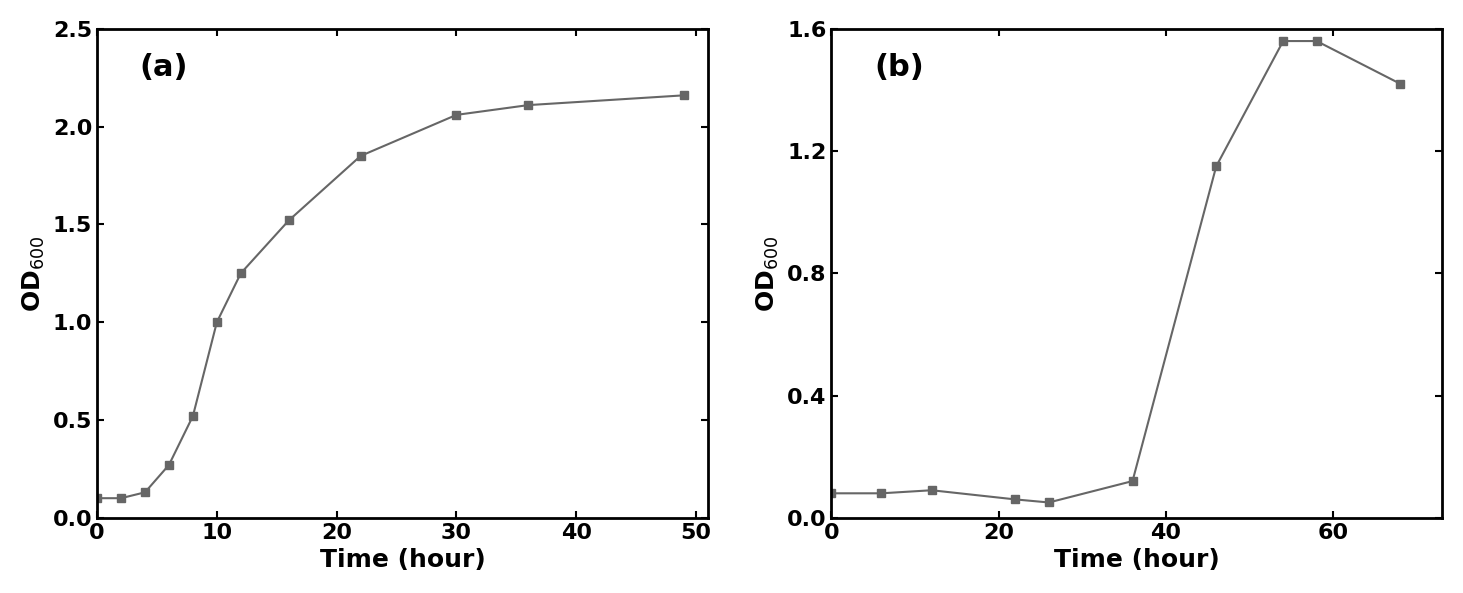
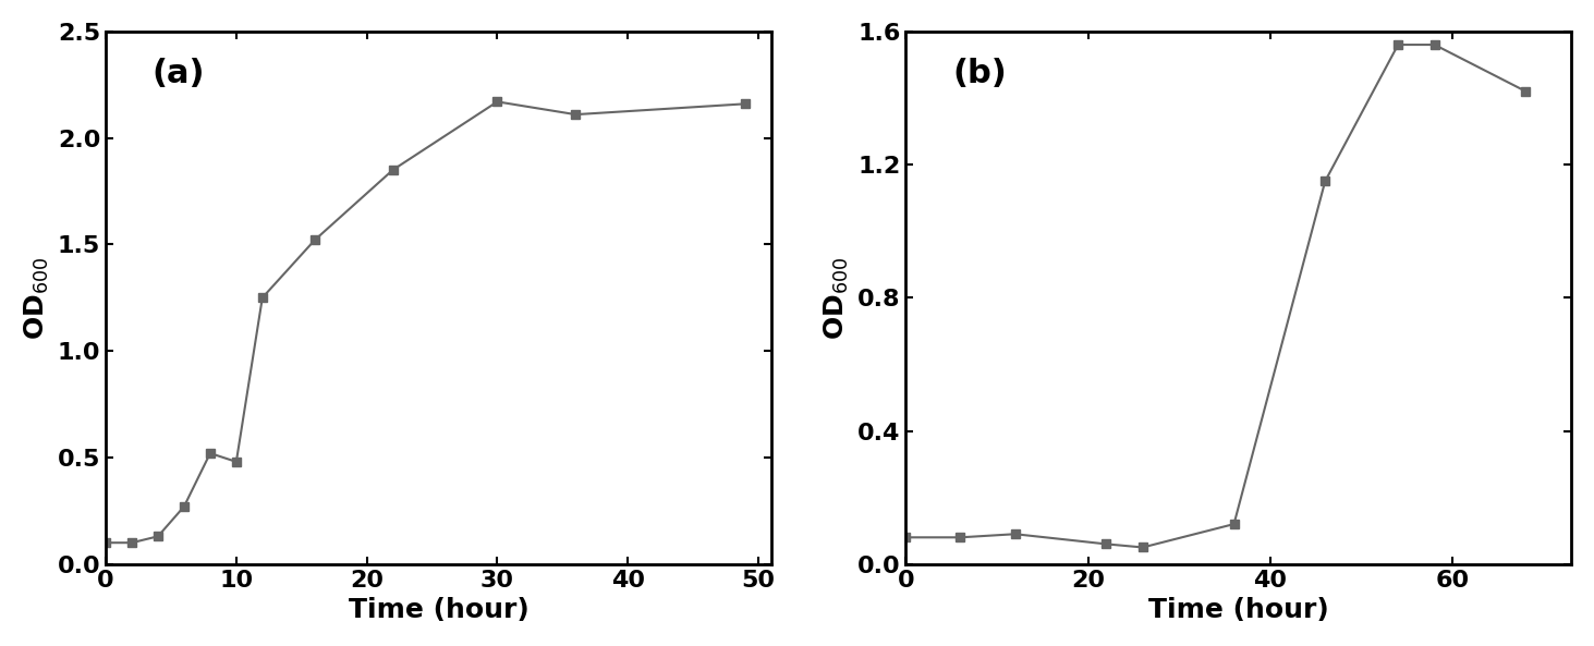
10: 1.00 -> 0.48
30: 2.06 -> 2.17
